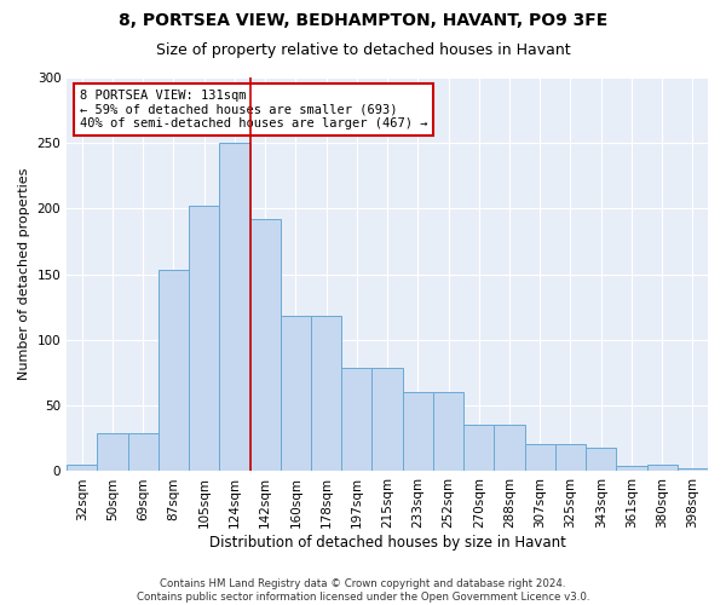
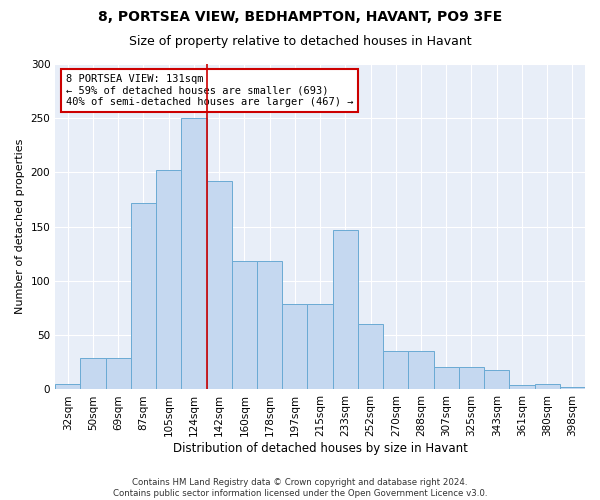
87sqm: 153 -> 172
233sqm: 60 -> 147
